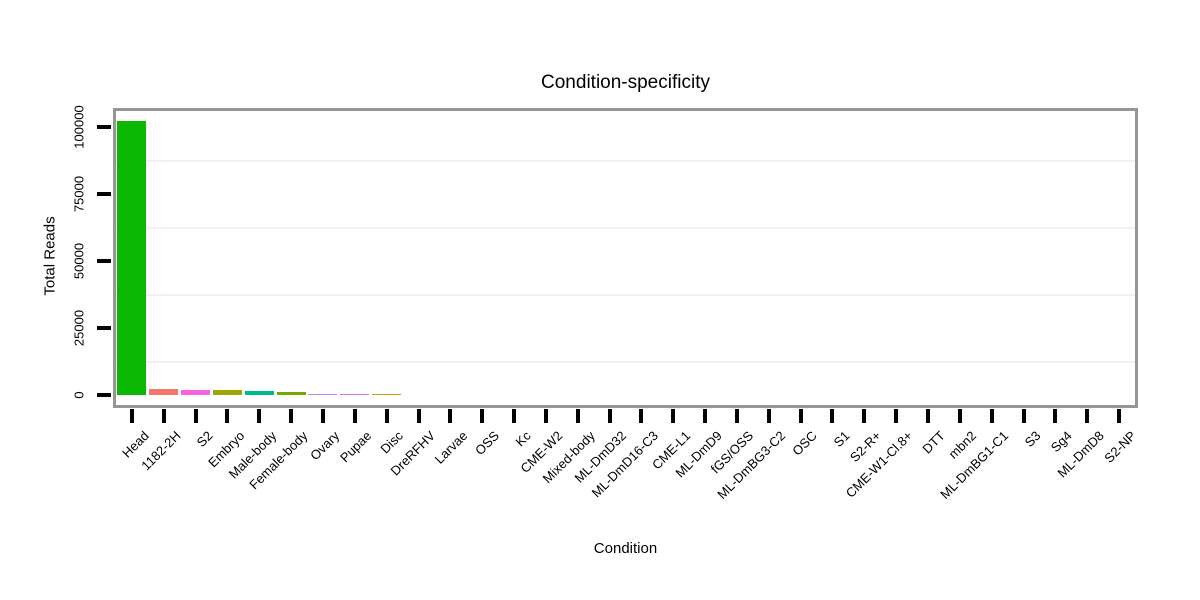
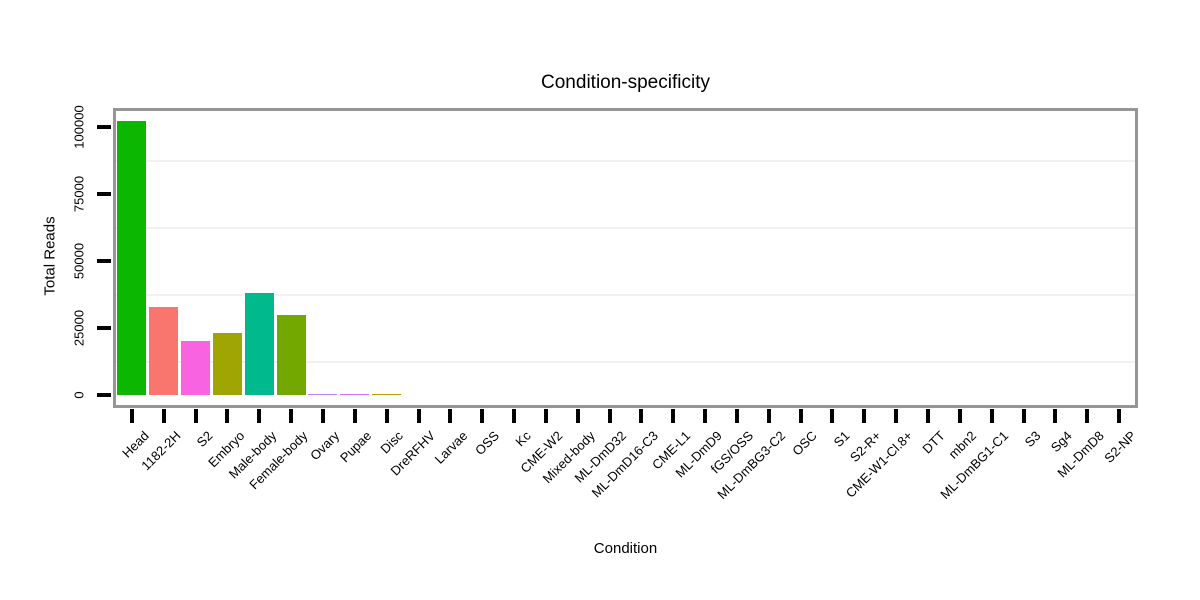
1182-2H: 2000 -> 33000
S2: 2000 -> 20000
Embryo: 2000 -> 23000
Male-body: 2000 -> 38000
Female-body: 1000 -> 30000
